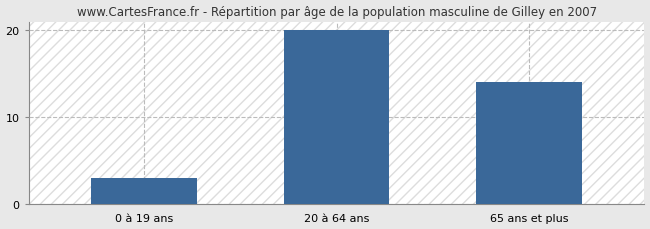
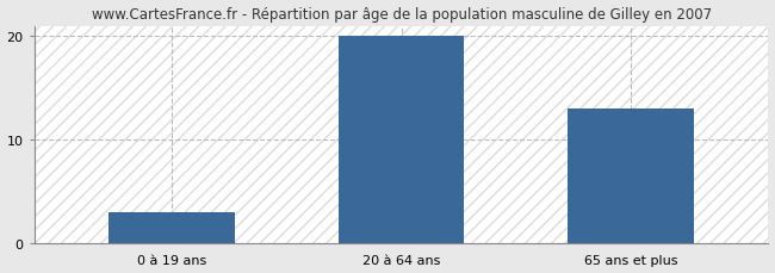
65 ans et plus: 14 -> 13
